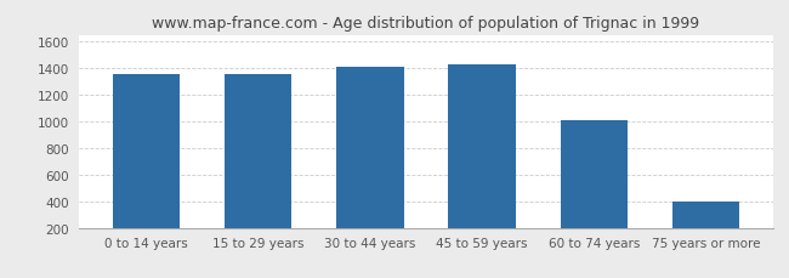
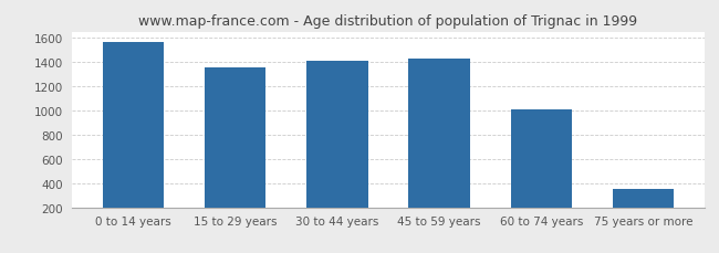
0 to 14 years: 1360 -> 1570
75 years or more: 400 -> 350
